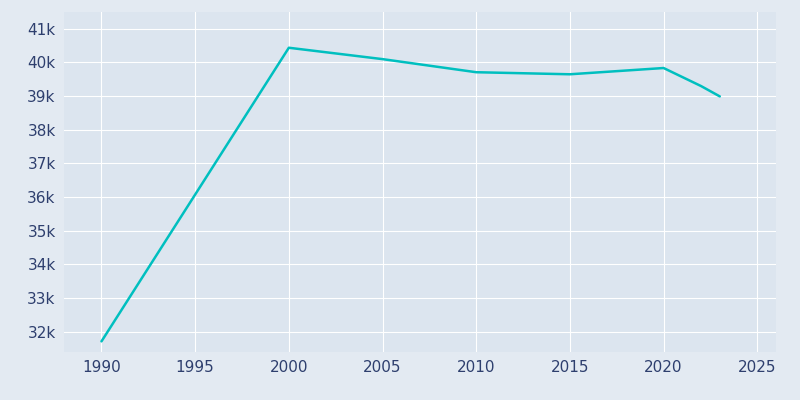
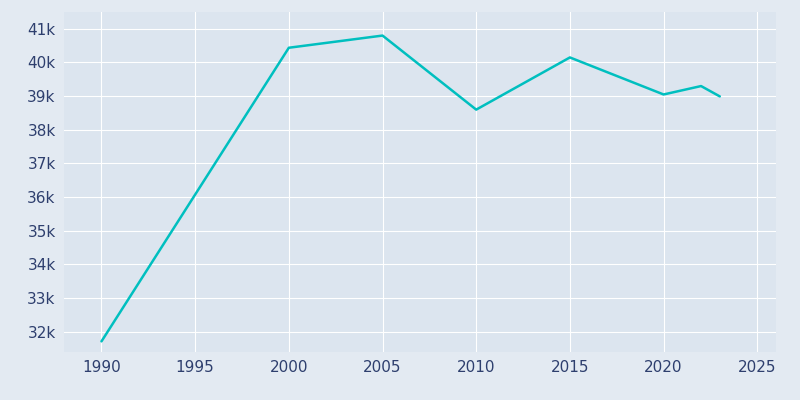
2005: 40.10k -> 40.80k
2010: 39.71k -> 38.60k
2015: 39.65k -> 40.15k
2020: 39.84k -> 39.05k
